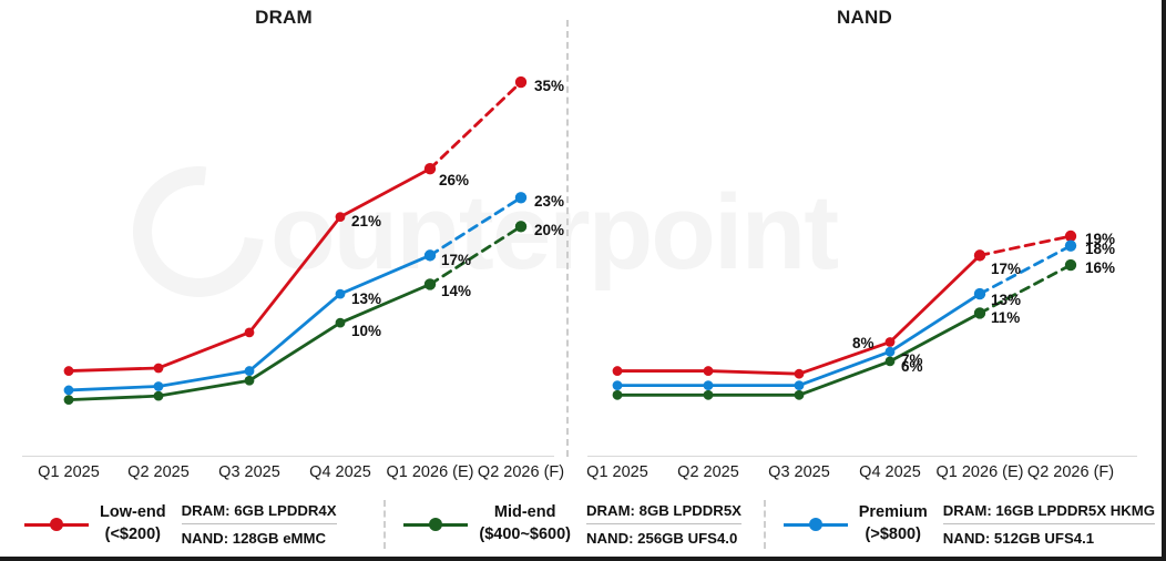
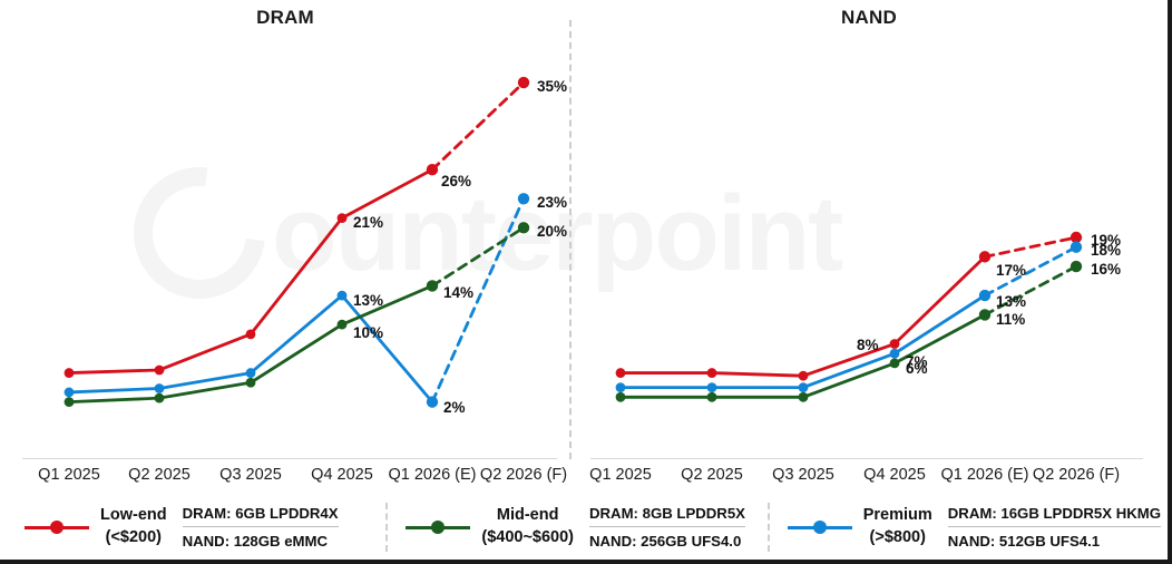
DRAM/Premium (>$800)/Q1 2026 (E): 17% -> 2%
